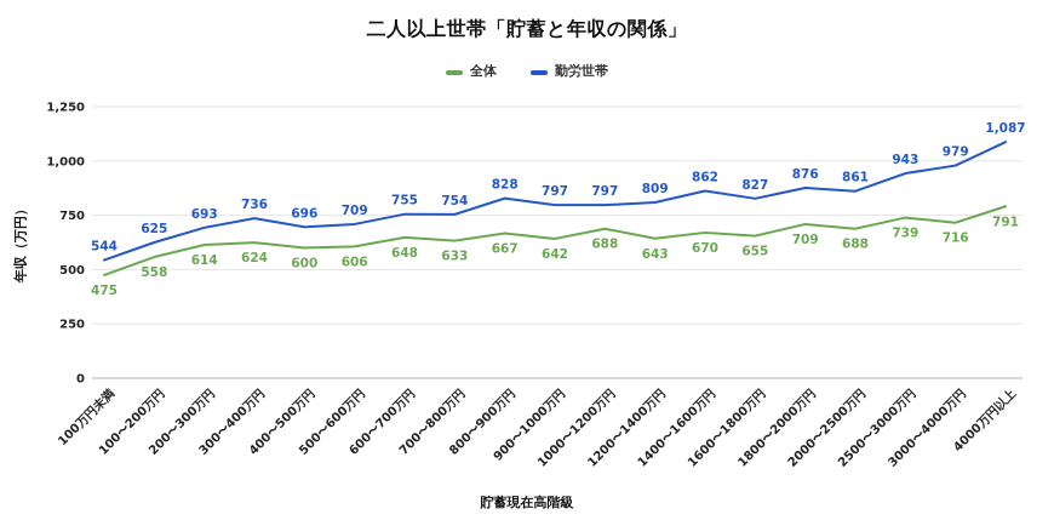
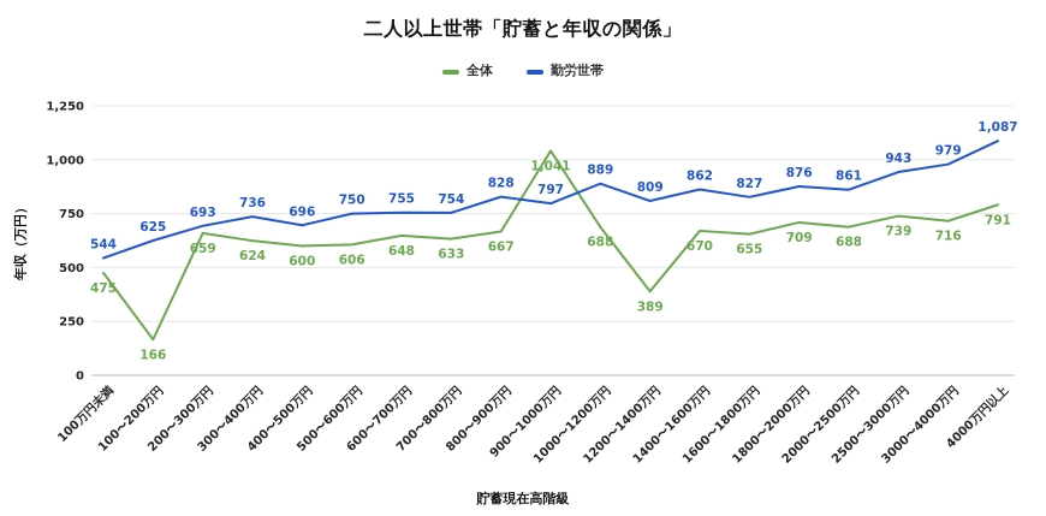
全体/100〜200万円: 558 -> 166
全体/200〜300万円: 614 -> 659
勤労世帯/500〜600万円: 709 -> 750
全体/900〜1000万円: 642 -> 1,041
勤労世帯/1000〜1200万円: 797 -> 889
全体/1200〜1400万円: 643 -> 389
